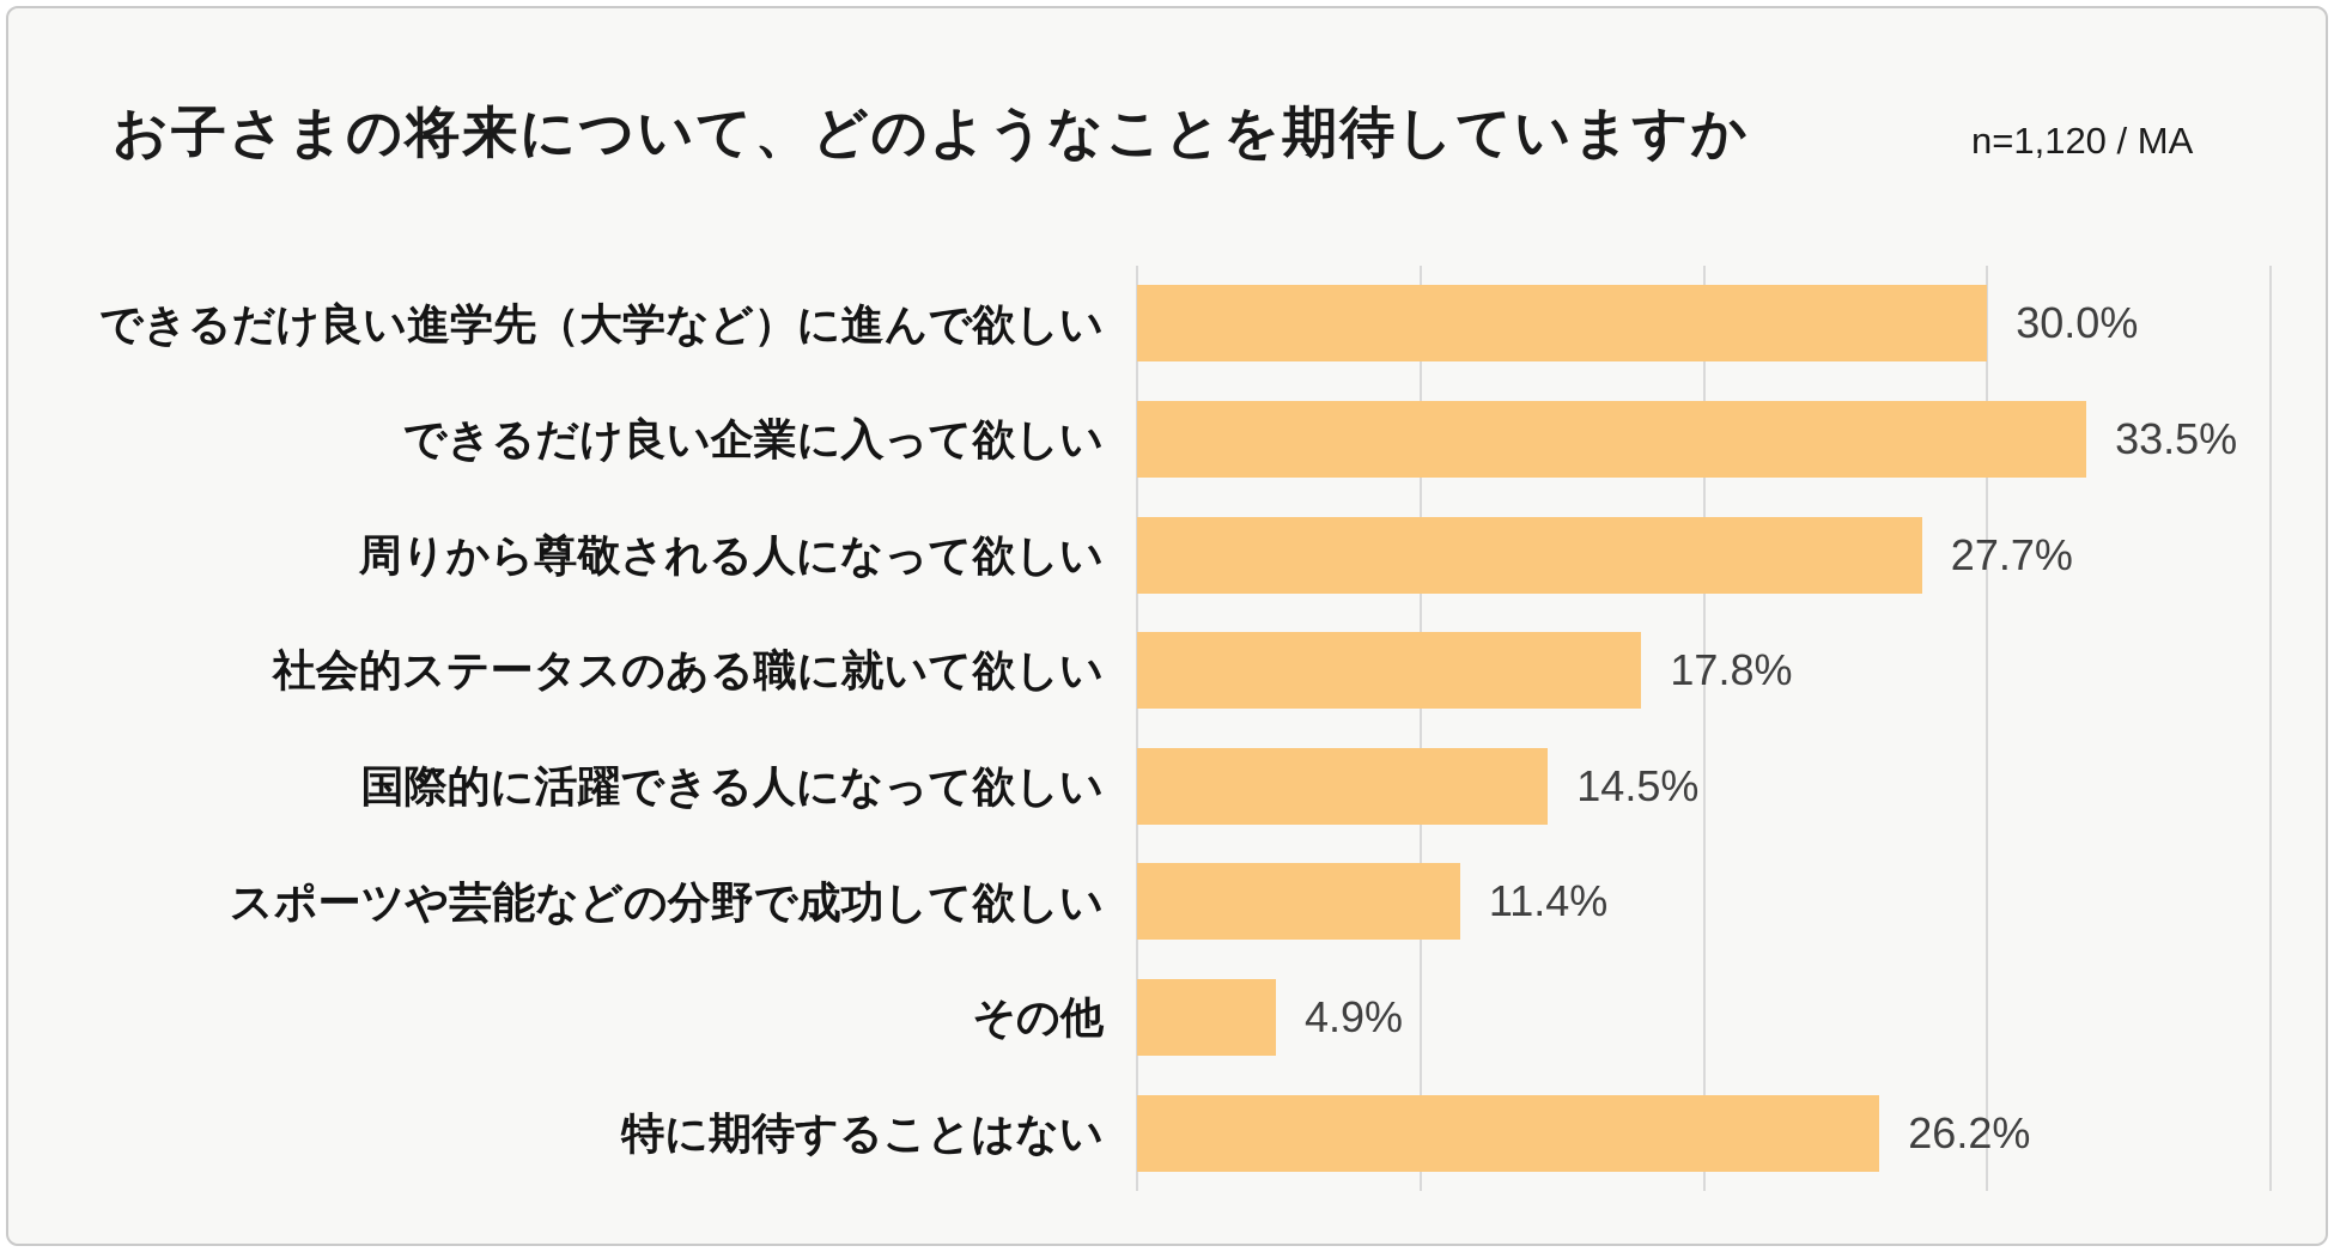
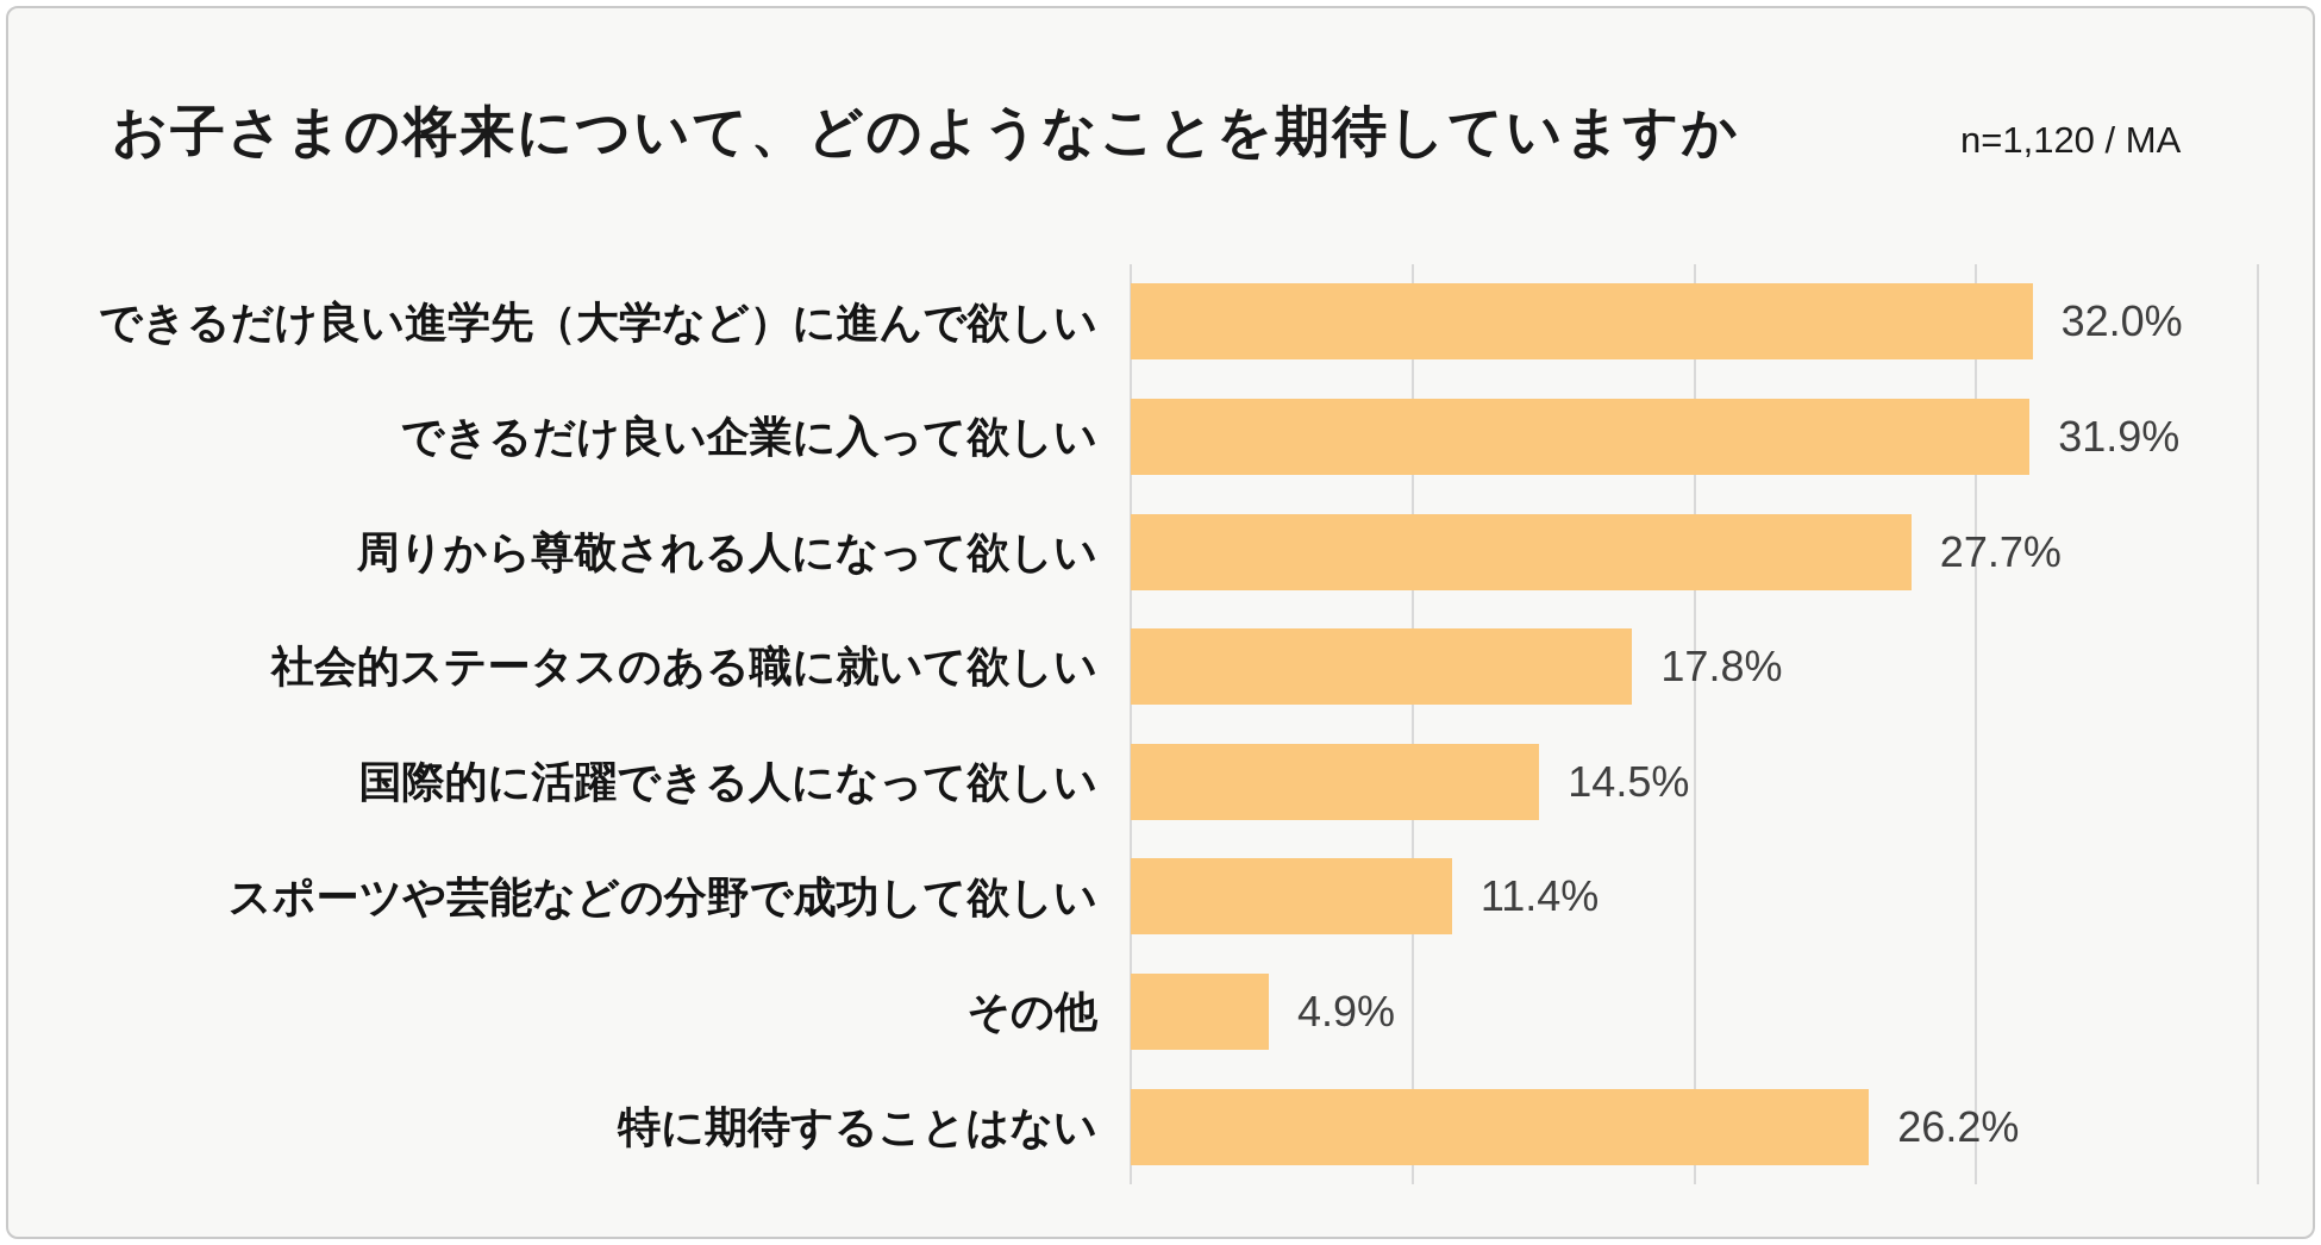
できるだけ良い進学先（大学など）に進んで欲しい: 30.0% -> 32.0%
できるだけ良い企業に入って欲しい: 33.5% -> 31.9%
